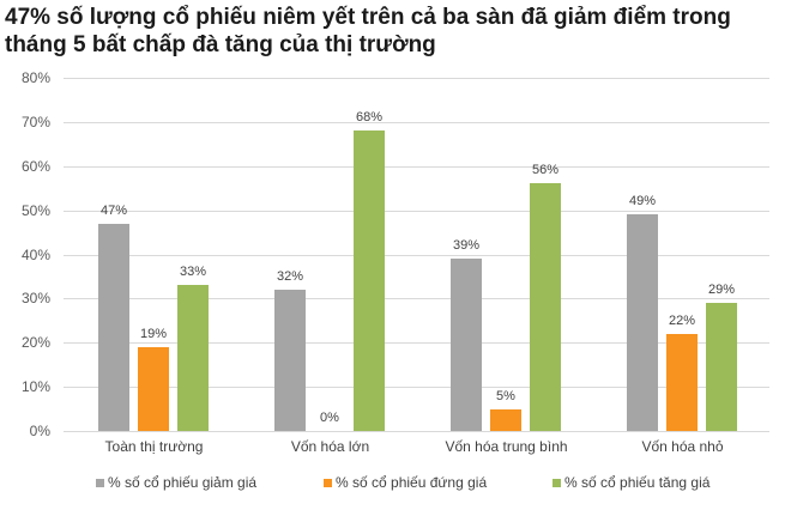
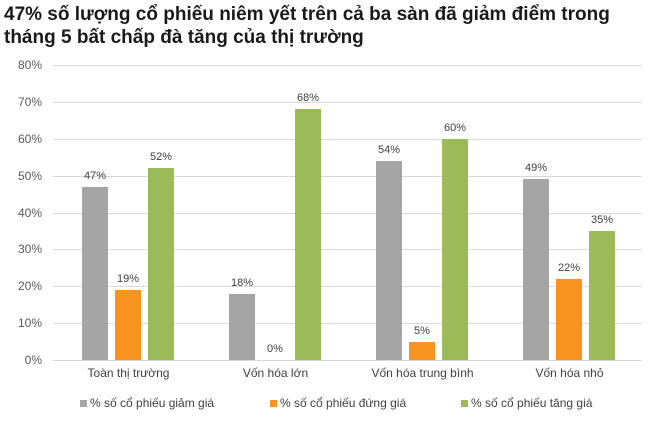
% số cổ phiếu tăng giá/Toàn thị trường: 33% -> 52%
% số cổ phiếu giảm giá/Vốn hóa lớn: 32% -> 18%
% số cổ phiếu giảm giá/Vốn hóa trung bình: 39% -> 54%
% số cổ phiếu tăng giá/Vốn hóa trung bình: 56% -> 60%
% số cổ phiếu tăng giá/Vốn hóa nhỏ: 29% -> 35%
